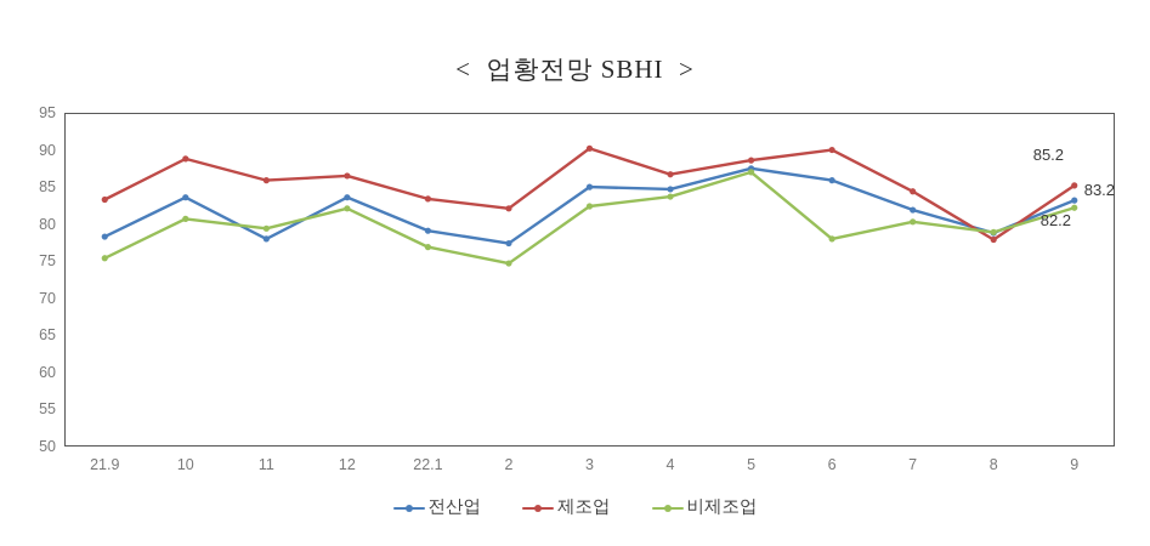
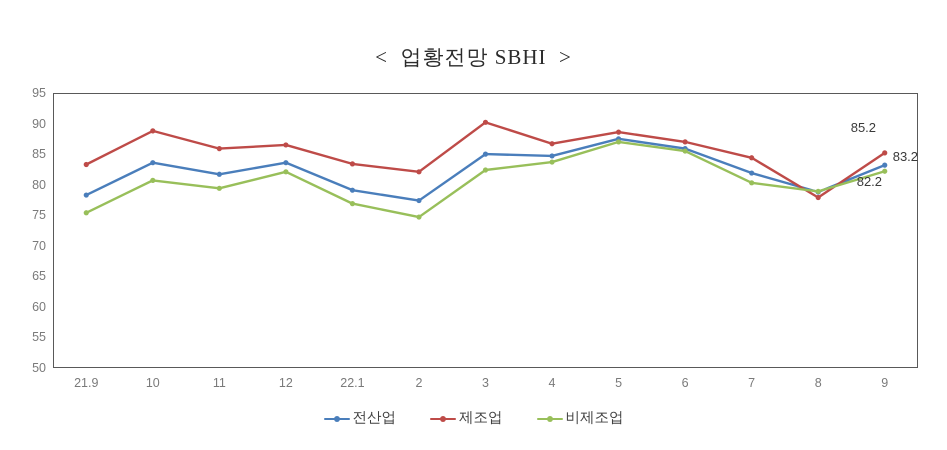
전산업/11: 78 -> 82
제조업/6: 90 -> 87
비제조업/6: 78 -> 86
